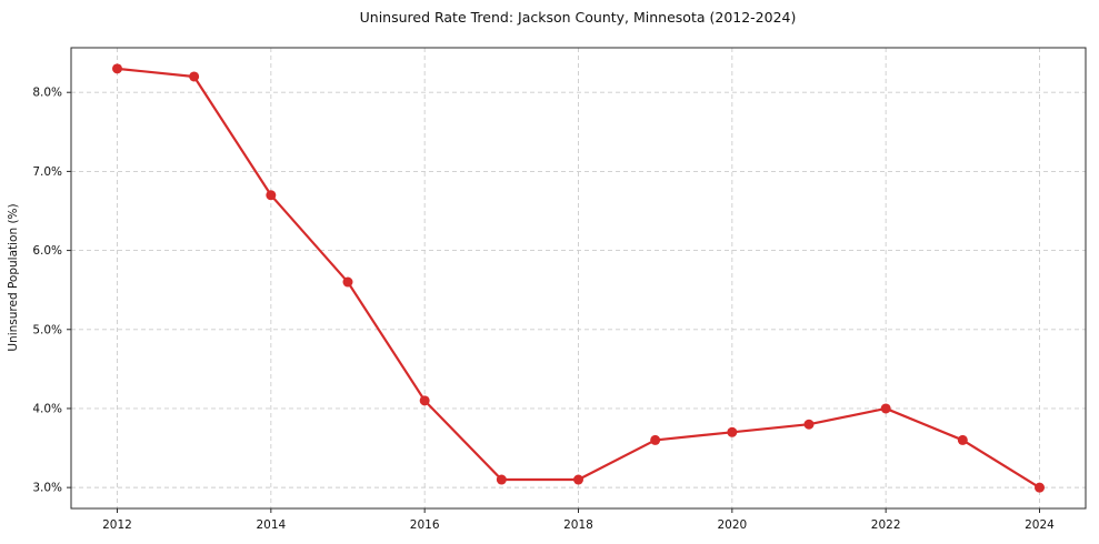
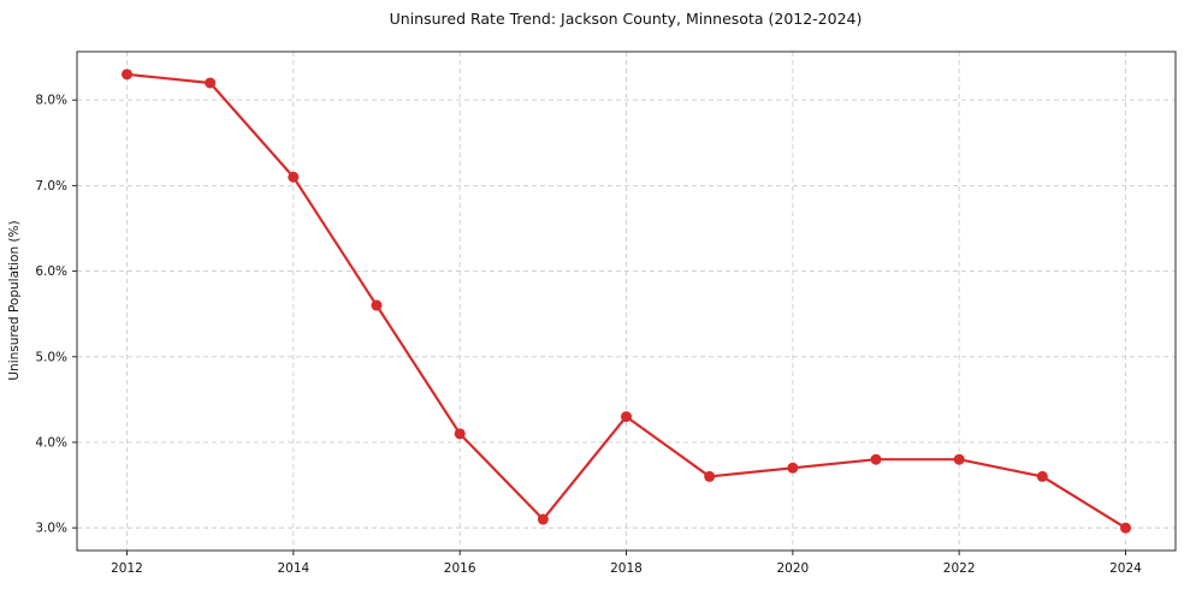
2014: 6.7% -> 7.1%
2018: 3.1% -> 4.3%
2022: 4.0% -> 3.8%
